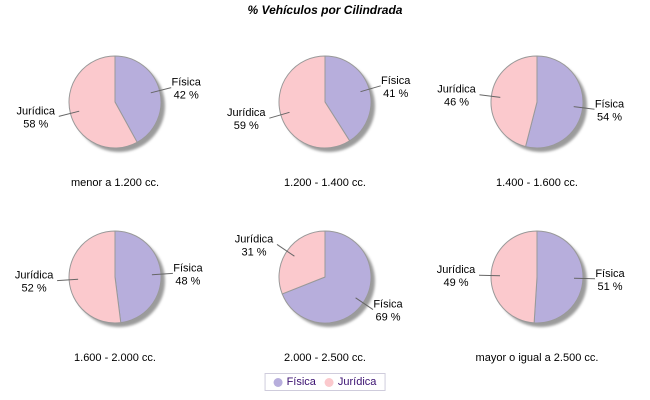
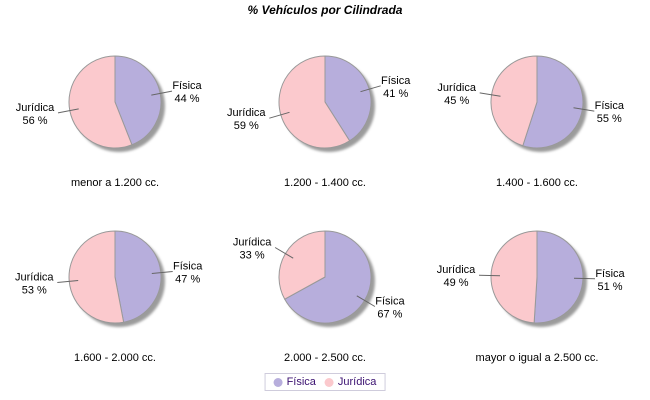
menor a 1.200 cc./Física: 42 -> 44
menor a 1.200 cc./Jurídica: 58 -> 56
1.400 - 1.600 cc./Física: 54 -> 55
1.400 - 1.600 cc./Jurídica: 46 -> 45
1.600 - 2.000 cc./Física: 48 -> 47
1.600 - 2.000 cc./Jurídica: 52 -> 53
2.000 - 2.500 cc./Física: 69 -> 67
2.000 - 2.500 cc./Jurídica: 31 -> 33
